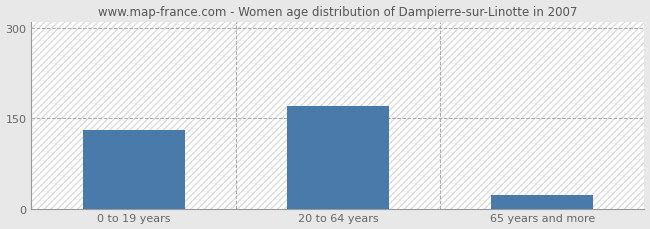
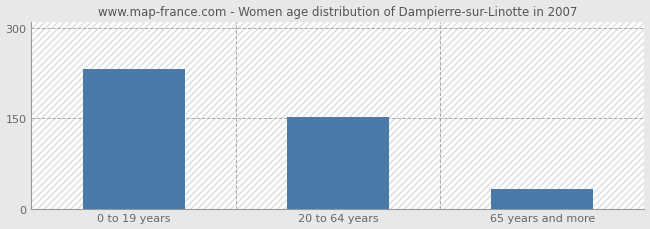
0 to 19 years: 130 -> 232
20 to 64 years: 170 -> 152
65 years and more: 22 -> 32
